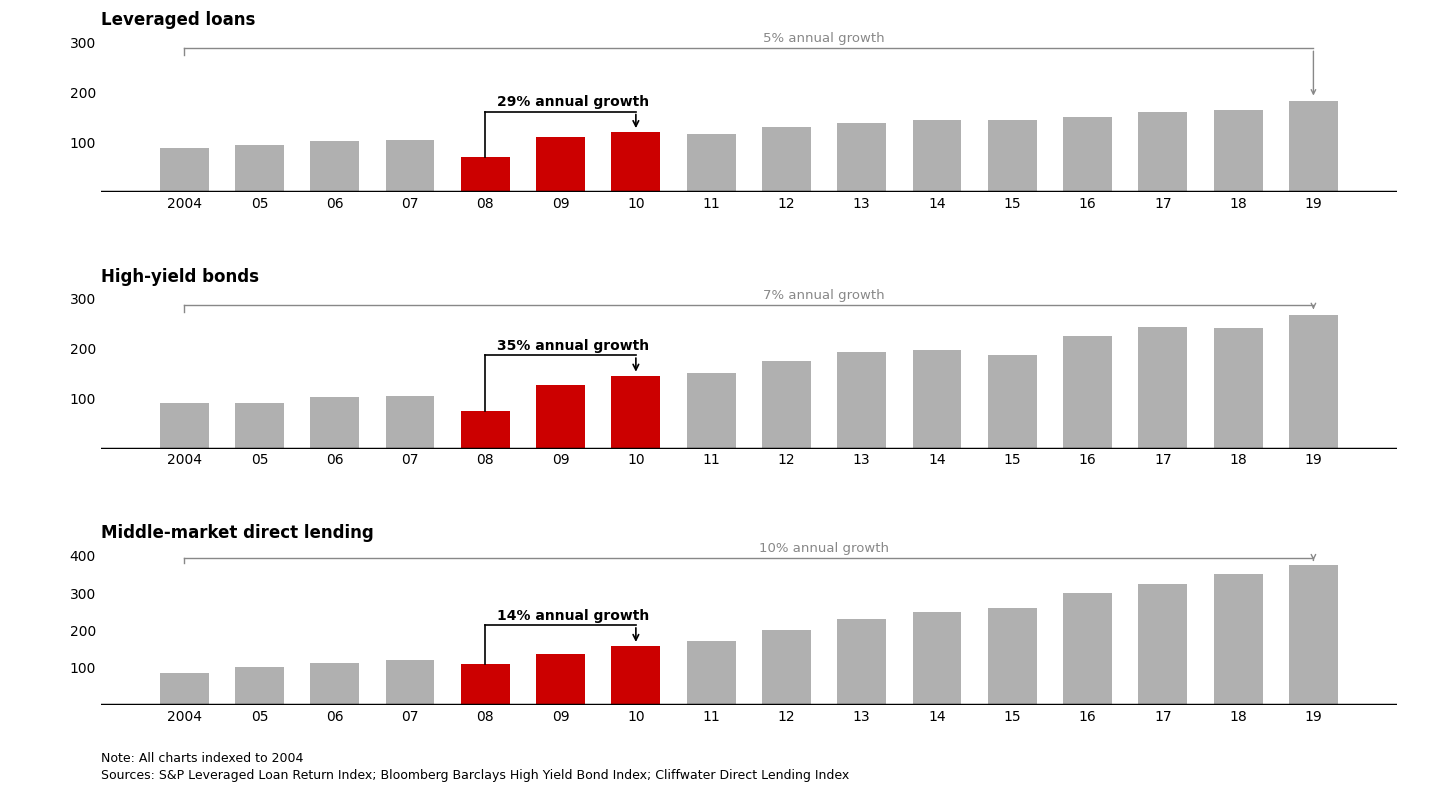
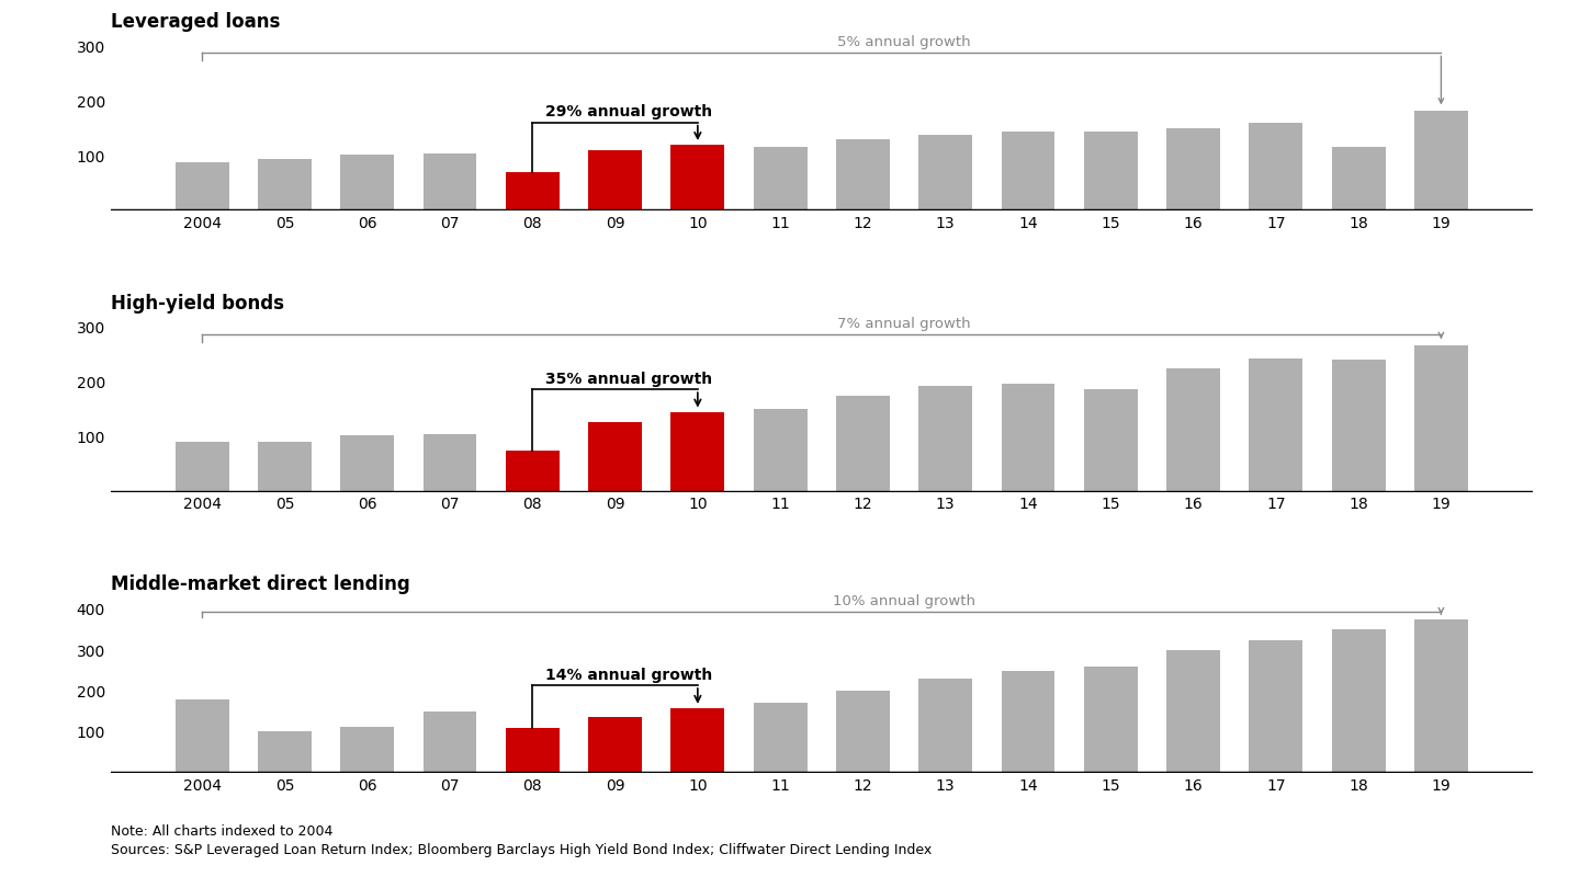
Leveraged loans/18: 165 -> 116
Middle-market direct lending/2004: 85 -> 180
Middle-market direct lending/07: 120 -> 150
